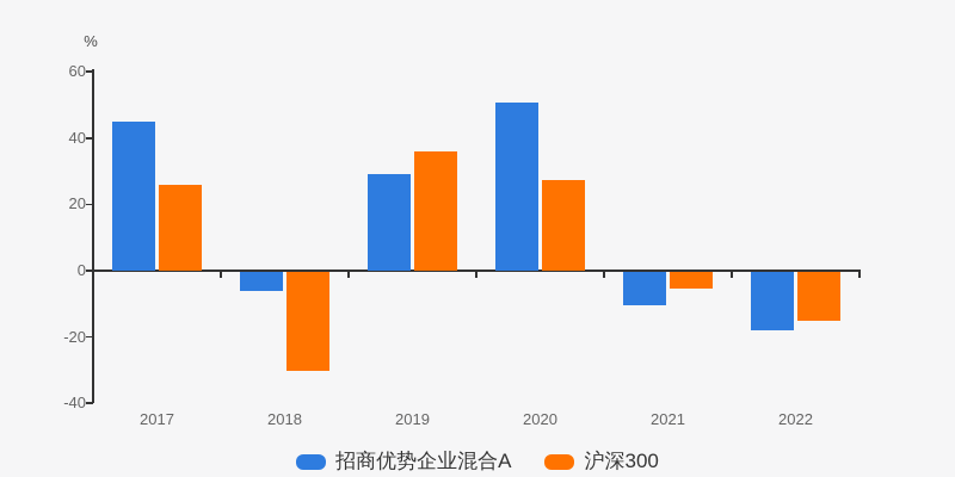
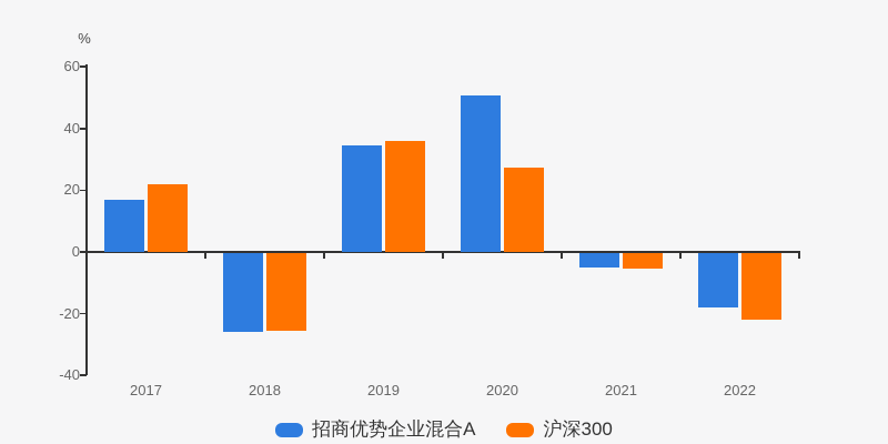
招商优势企业混合A/2017: 45 -> 17
沪深300/2017: 26 -> 22
招商优势企业混合A/2018: -6 -> -26
沪深300/2018: -30 -> -25
招商优势企业混合A/2019: 29 -> 35
招商优势企业混合A/2021: -10 -> -5
沪深300/2022: -15 -> -22
